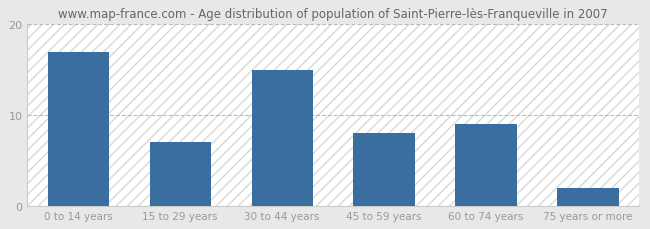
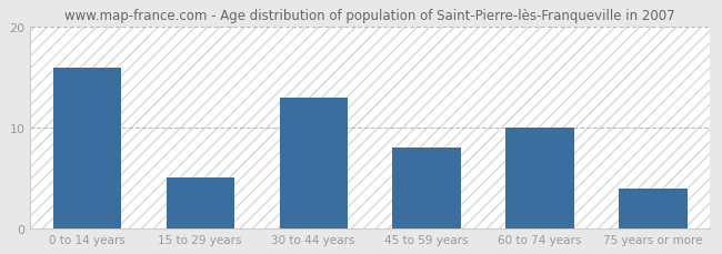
0 to 14 years: 17 -> 16
15 to 29 years: 7 -> 5
30 to 44 years: 15 -> 13
60 to 74 years: 9 -> 10
75 years or more: 2 -> 4
